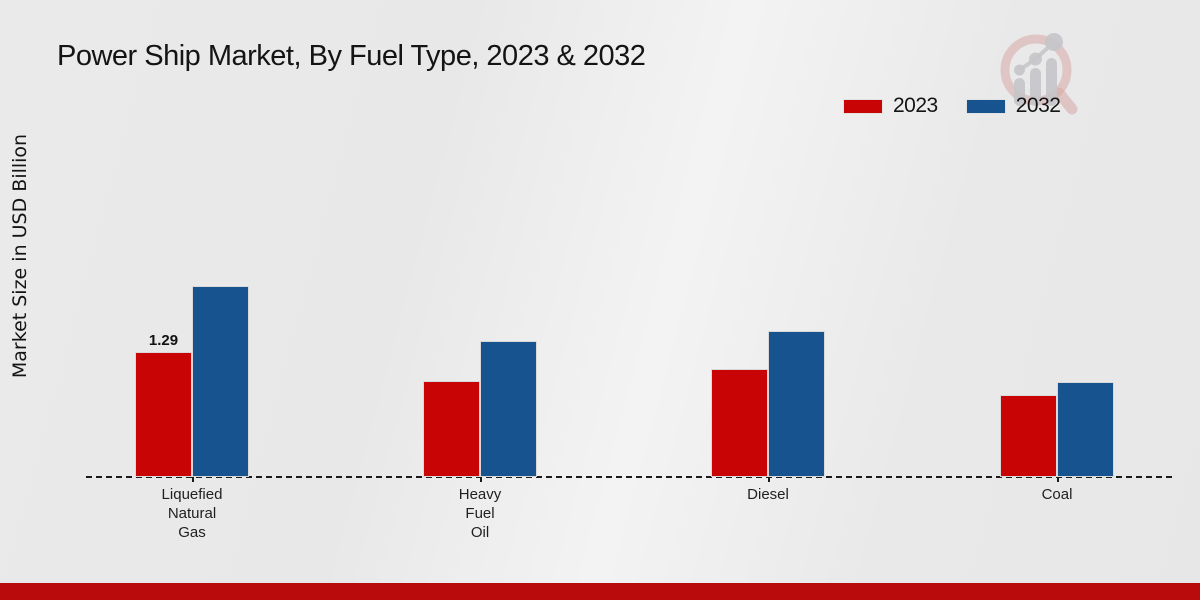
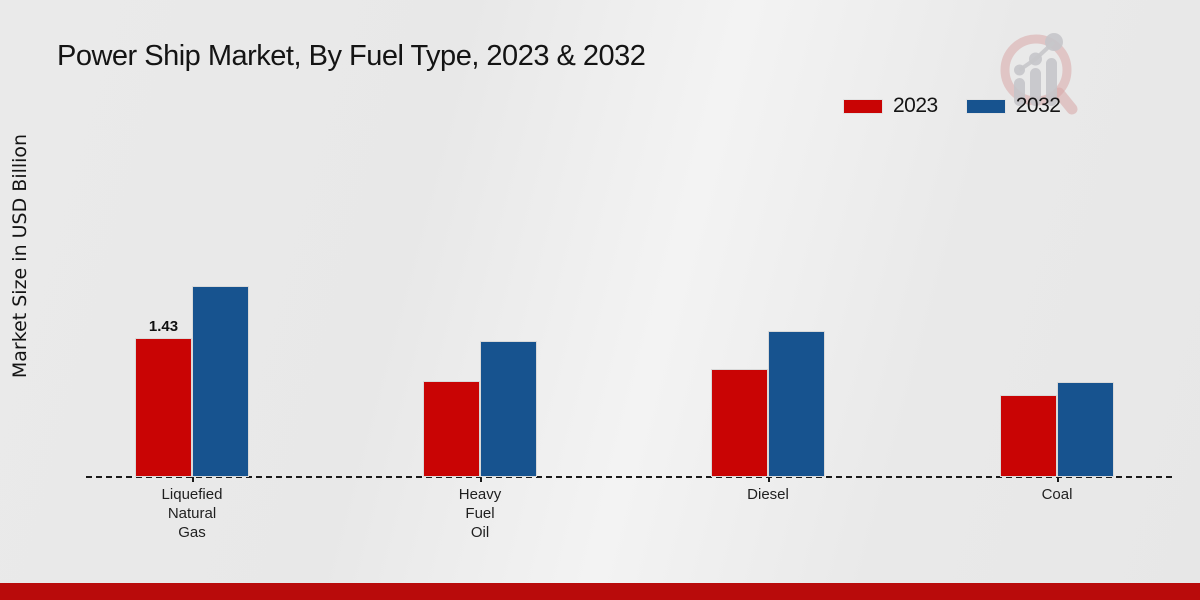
2023/Liquefied Natural Gas: 1.29 -> 1.43
